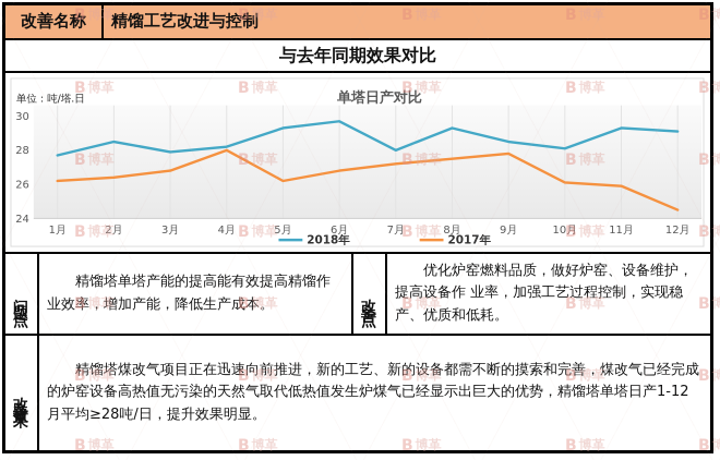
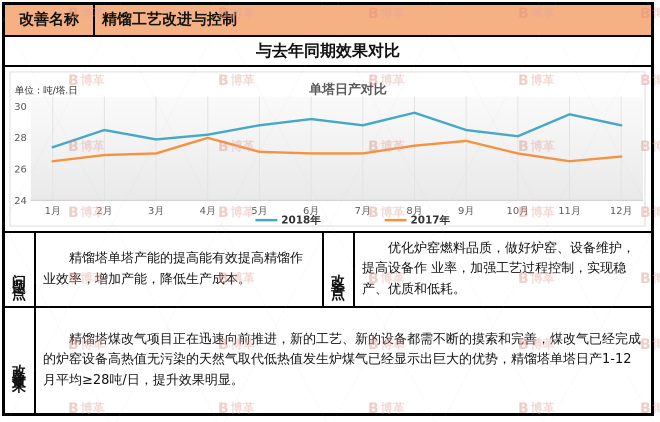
2018年/1月: 27.7 -> 27.4
2017年/1月: 26.2 -> 26.5
2017年/2月: 26.4 -> 26.9
2017年/3月: 26.8 -> 27.0
2018年/5月: 29.3 -> 28.8
2017年/5月: 26.2 -> 27.1
2018年/6月: 29.7 -> 29.2
2017年/6月: 26.8 -> 27.0
2018年/7月: 28.0 -> 28.8
2017年/7月: 27.2 -> 27.0
2018年/8月: 29.3 -> 29.6
2017年/10月: 26.1 -> 27.0
2018年/11月: 29.3 -> 29.5
2017年/11月: 25.9 -> 26.5
2018年/12月: 29.1 -> 28.8
2017年/12月: 24.5 -> 26.8
